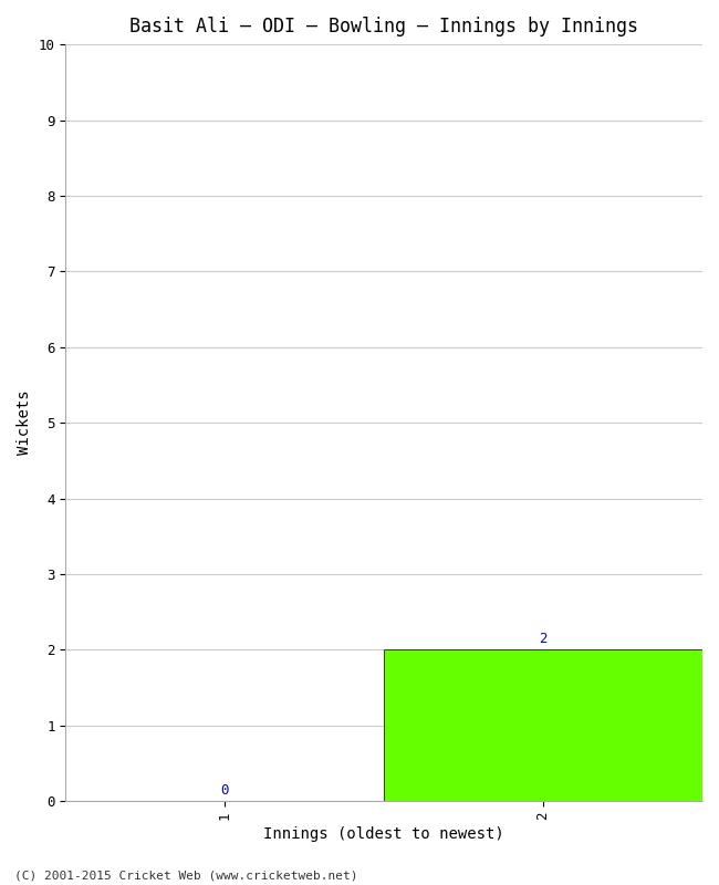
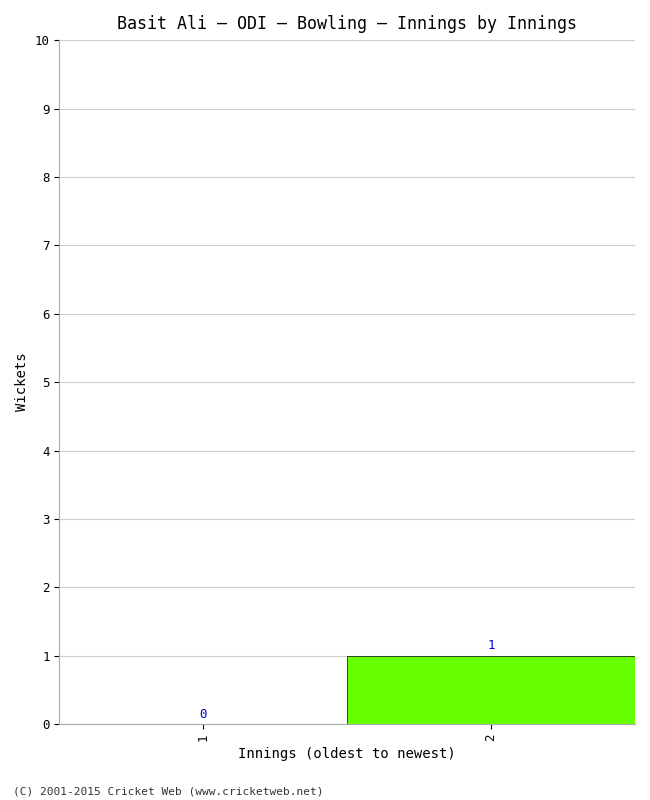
2: 2 -> 1
